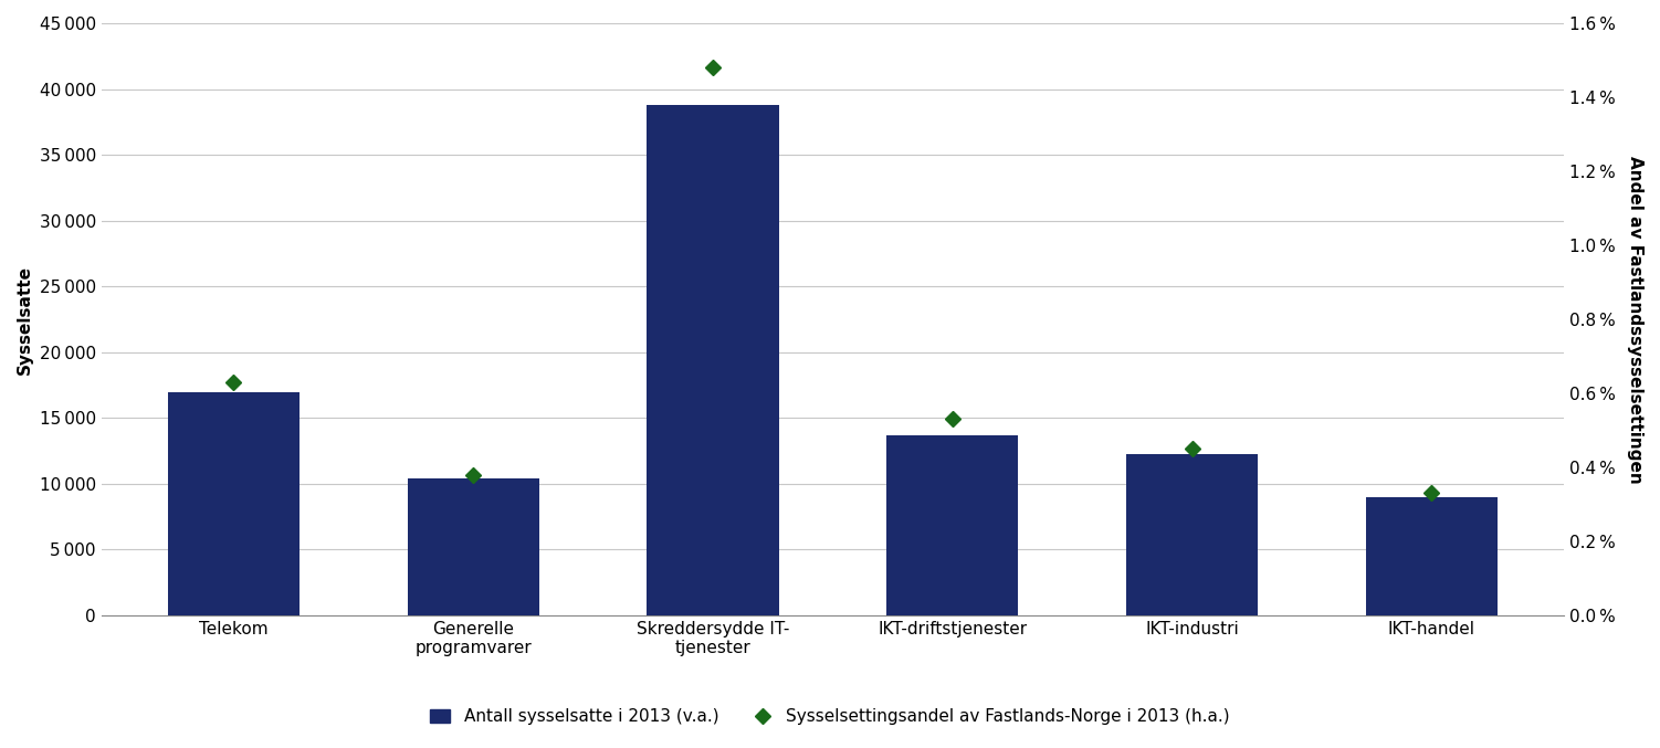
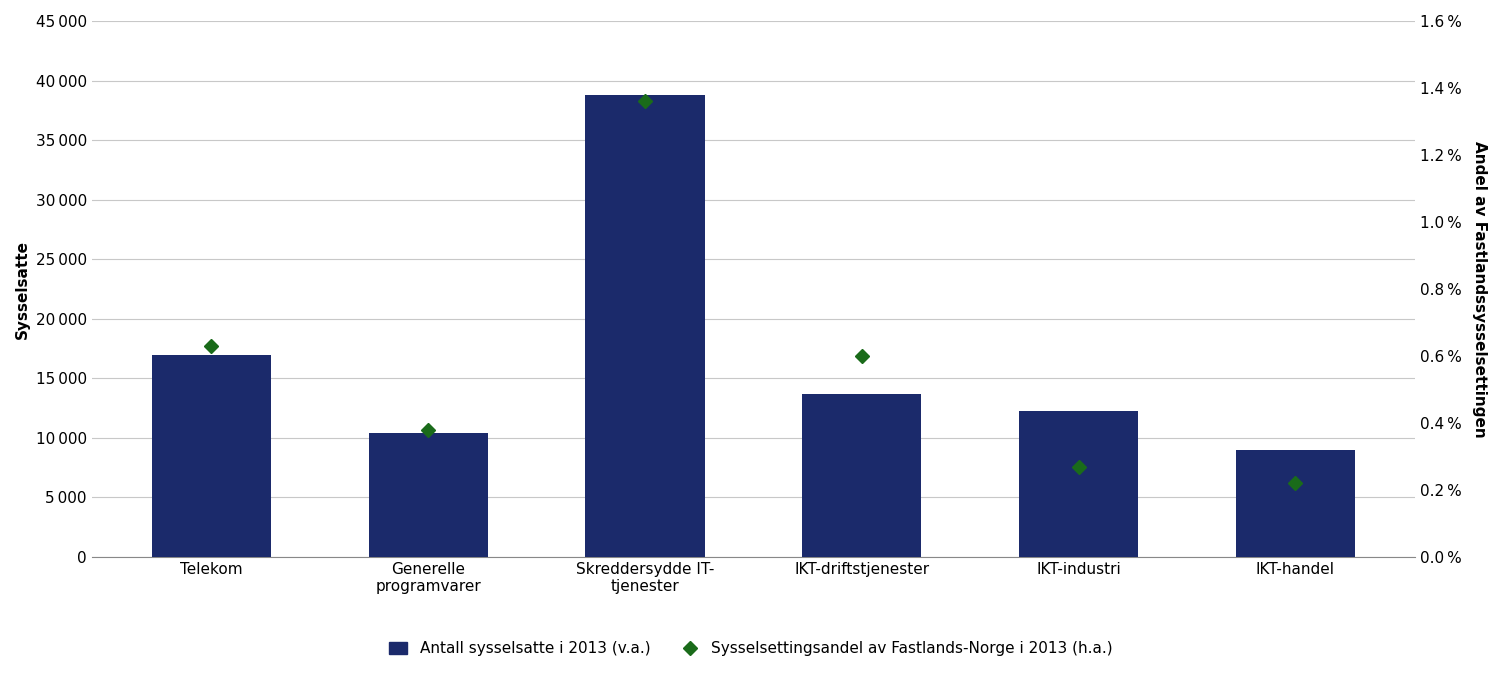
Sysselsettingsandel av Fastlands-Norge i 2013 (h.a.)/Skreddersydde IT- tjenester: 1.48 % -> 1.36 %
Sysselsettingsandel av Fastlands-Norge i 2013 (h.a.)/IKT-driftstjenester: 0.53 % -> 0.60 %
Sysselsettingsandel av Fastlands-Norge i 2013 (h.a.)/IKT-industri: 0.45 % -> 0.27 %
Sysselsettingsandel av Fastlands-Norge i 2013 (h.a.)/IKT-handel: 0.33 % -> 0.22 %
